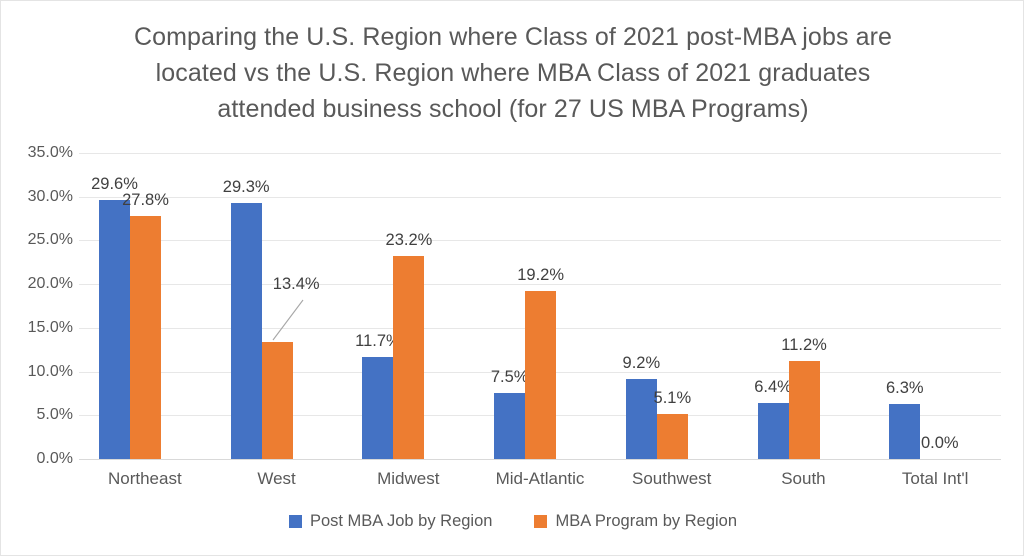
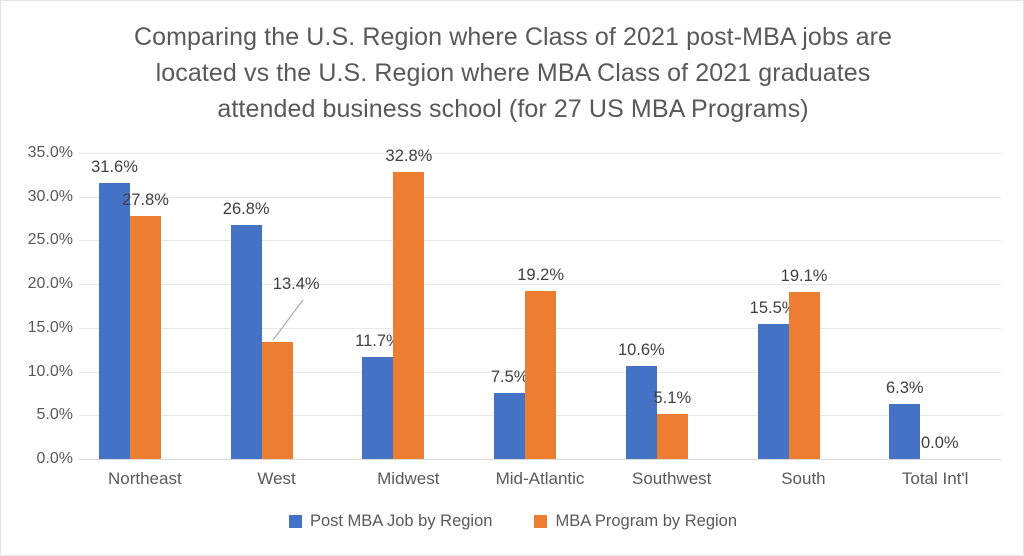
Post MBA Job by Region/Northeast: 29.6% -> 31.6%
Post MBA Job by Region/West: 29.3% -> 26.8%
MBA Program by Region/Midwest: 23.2% -> 32.8%
Post MBA Job by Region/Southwest: 9.2% -> 10.6%
Post MBA Job by Region/South: 6.4% -> 15.5%
MBA Program by Region/South: 11.2% -> 19.1%
